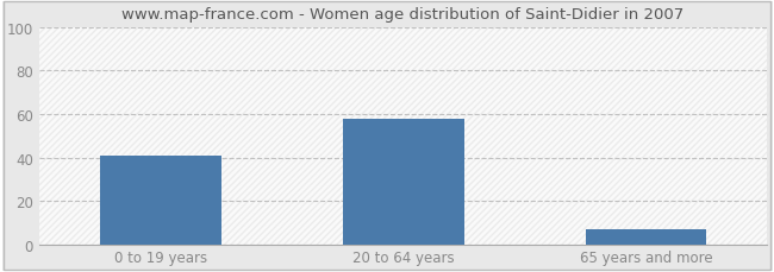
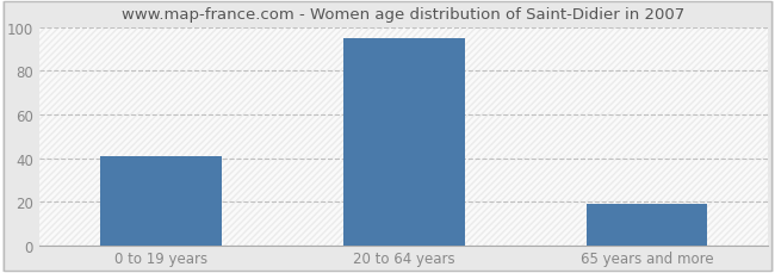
20 to 64 years: 58 -> 95
65 years and more: 7 -> 19
